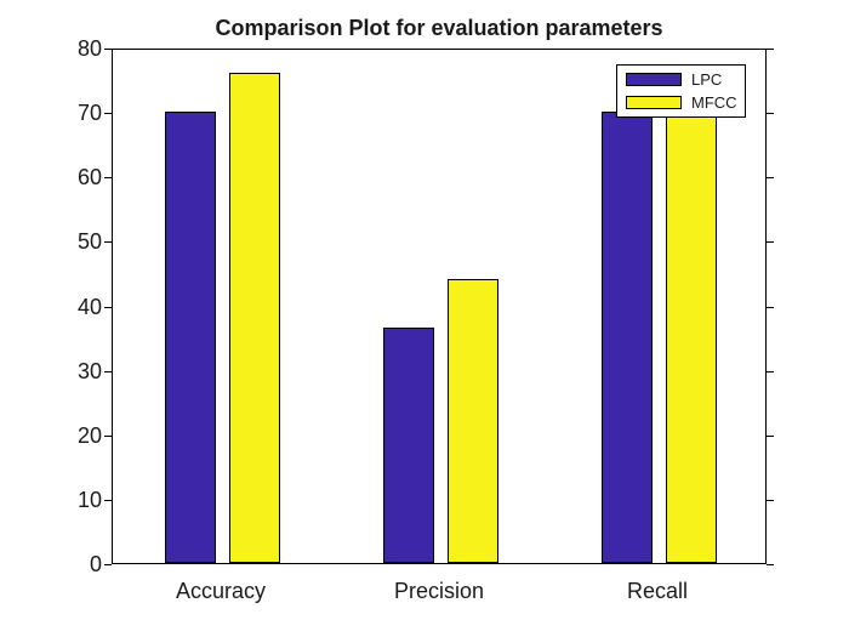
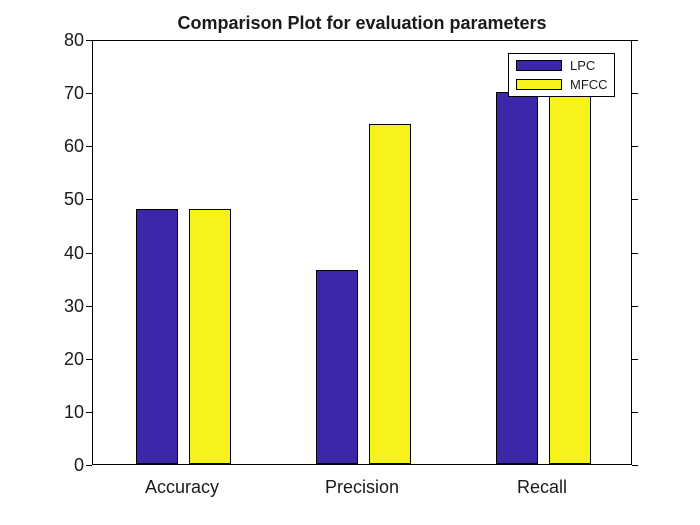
LPC/Accuracy: 70 -> 48
MFCC/Accuracy: 76 -> 48
MFCC/Precision: 44 -> 64
